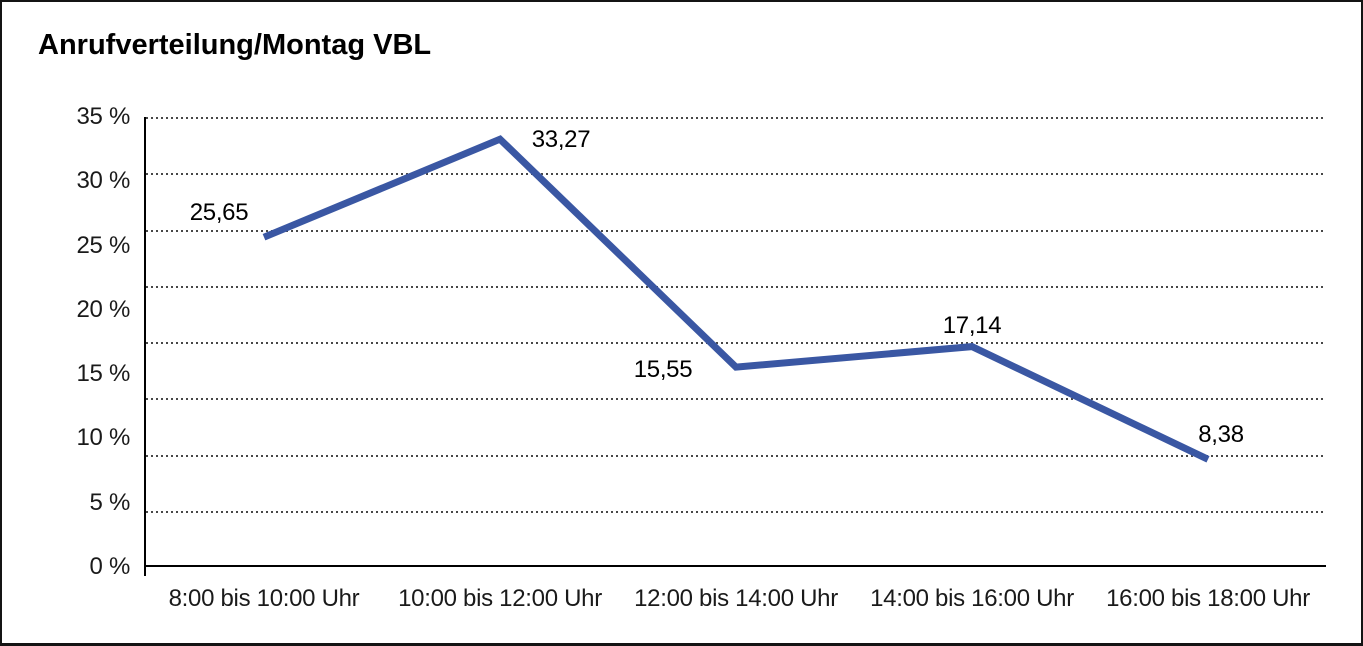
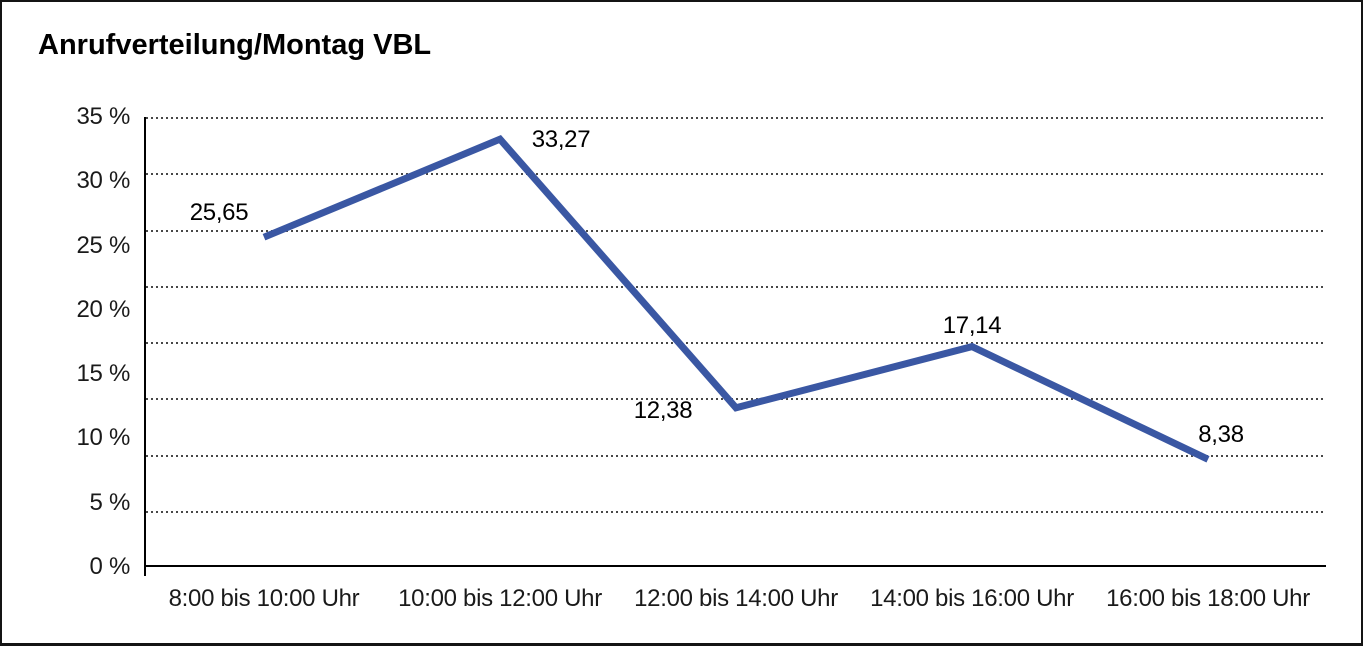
12:00 bis 14:00 Uhr: 15,55 -> 12,38
